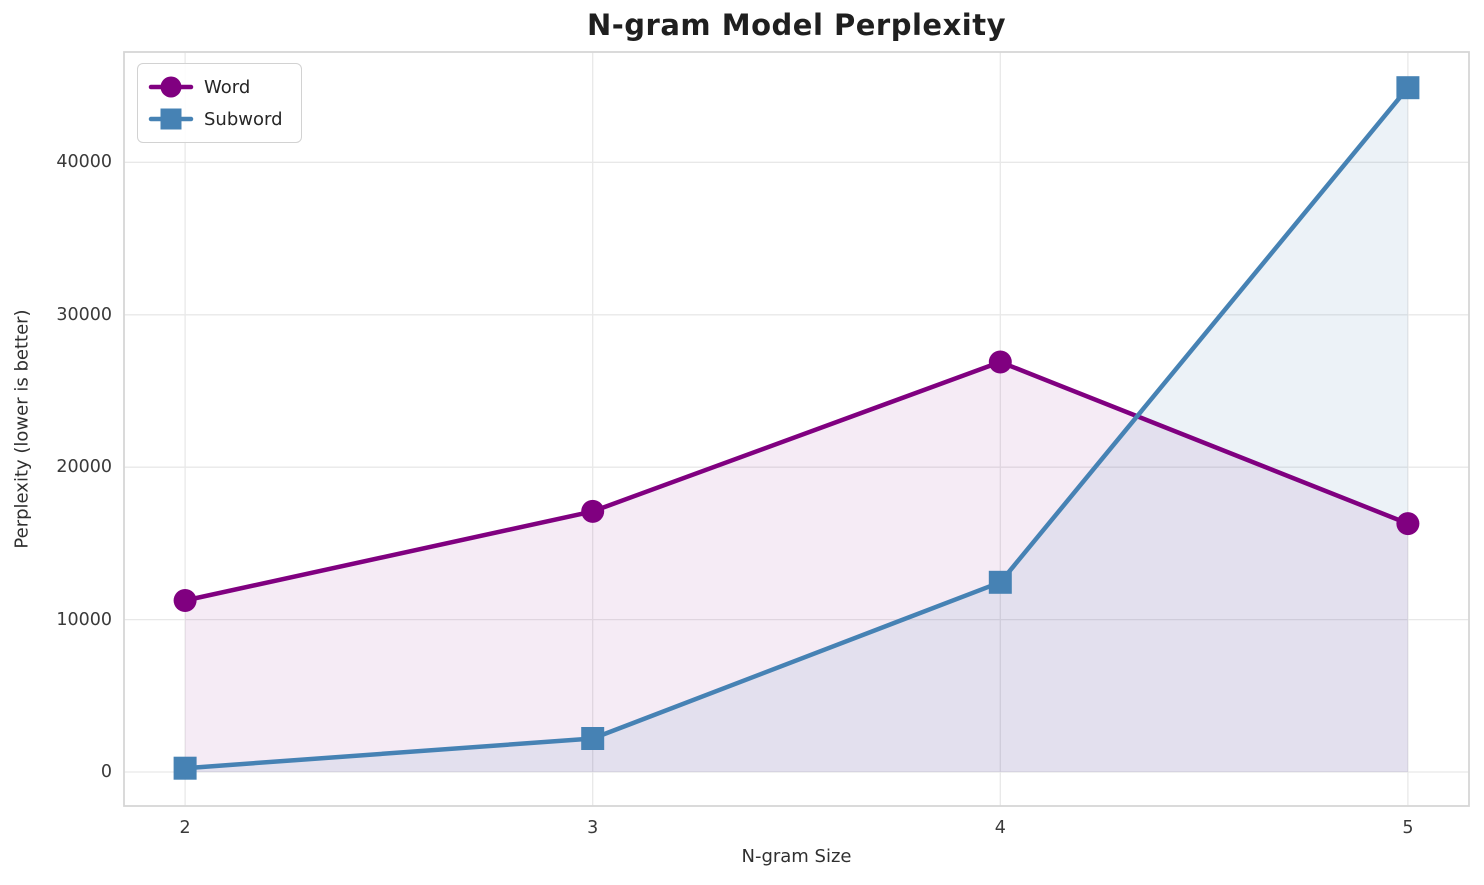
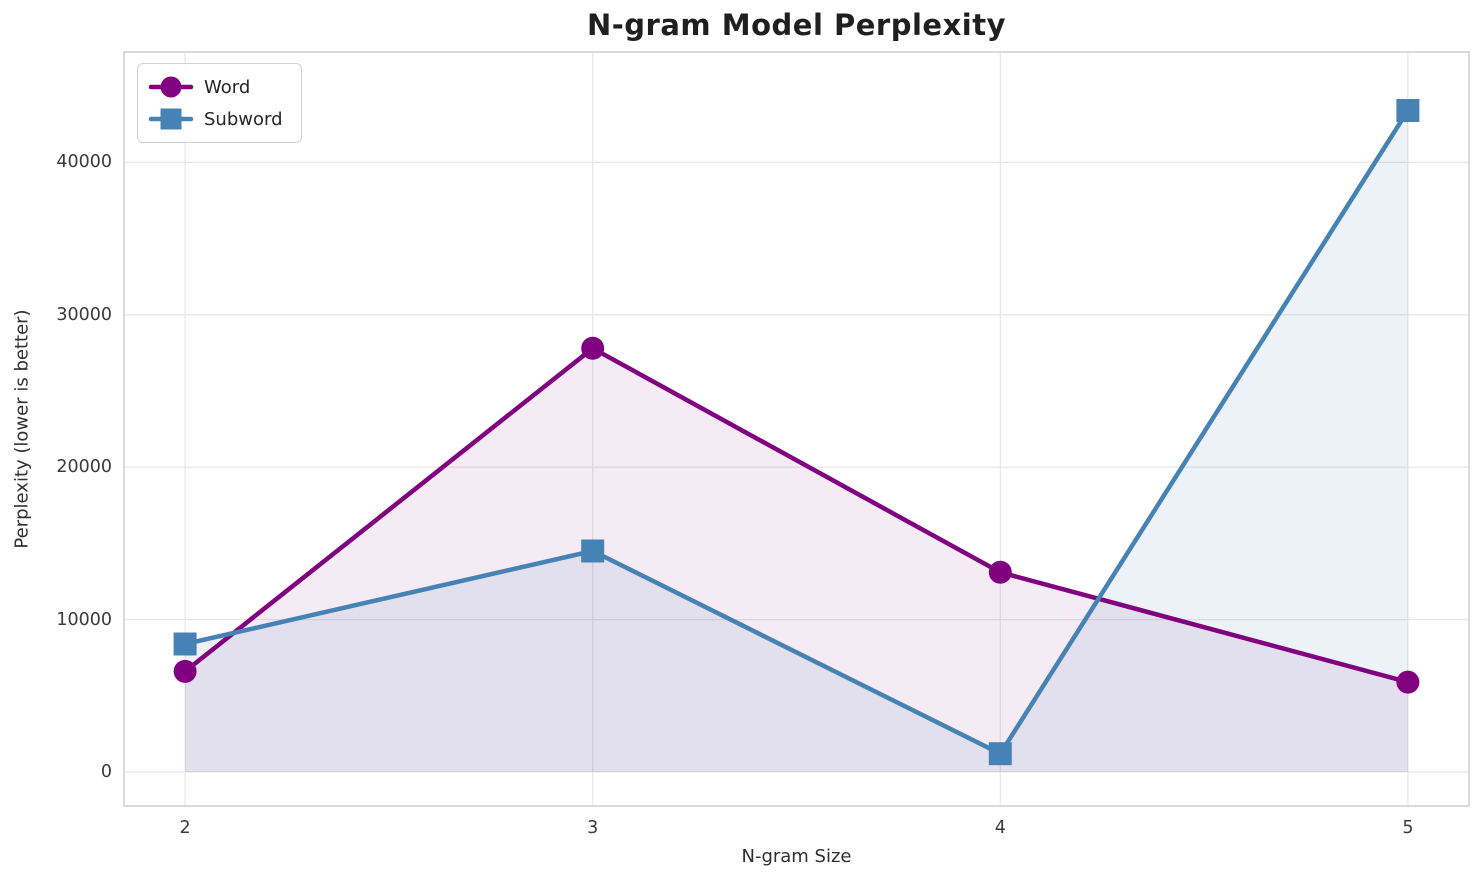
Word/2: 11200 -> 6600
Subword/2: 200 -> 8400
Word/3: 17100 -> 27800
Subword/3: 2200 -> 14500
Word/4: 26900 -> 13100
Subword/4: 12400 -> 1200
Word/5: 16300 -> 5900
Subword/5: 44900 -> 43400
